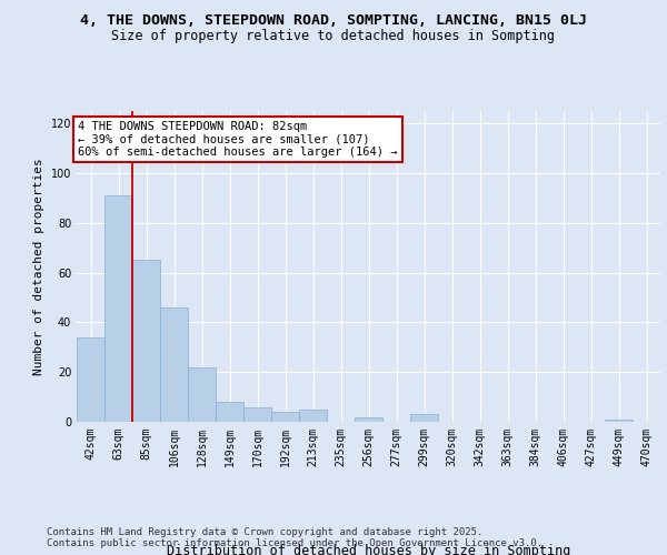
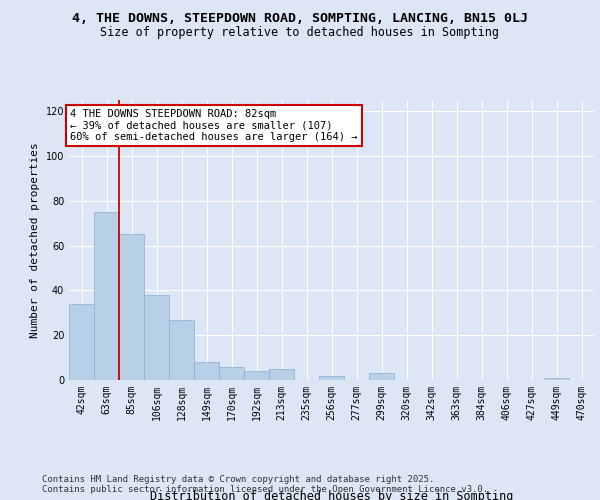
63sqm: 91 -> 75
106sqm: 46 -> 38
128sqm: 22 -> 27
